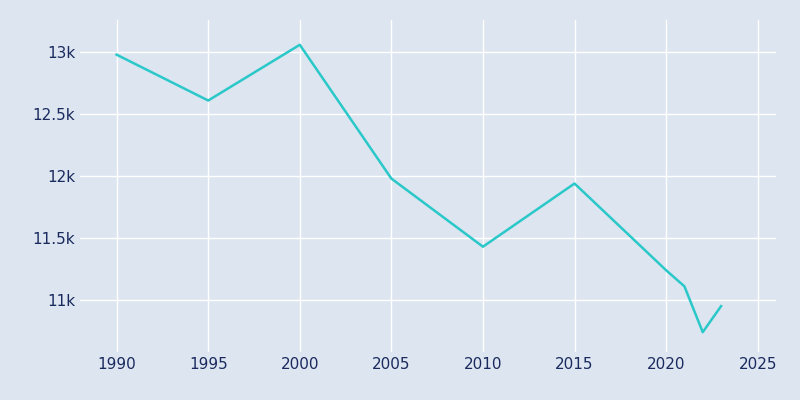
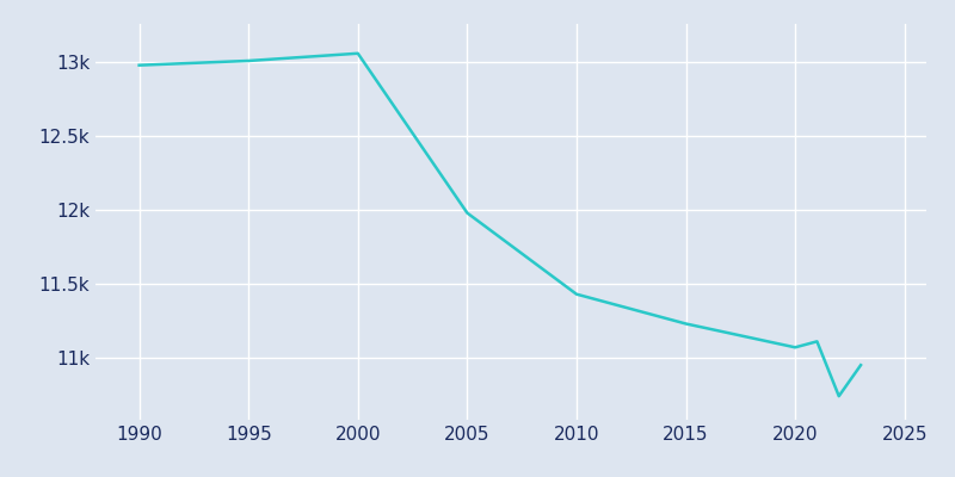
1995: 12.61k -> 13.01k
2015: 11.94k -> 11.23k
2020: 11.24k -> 11.07k
